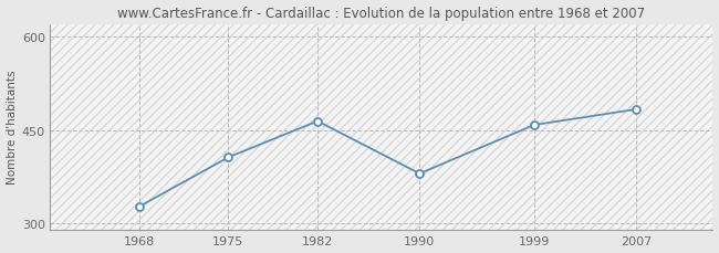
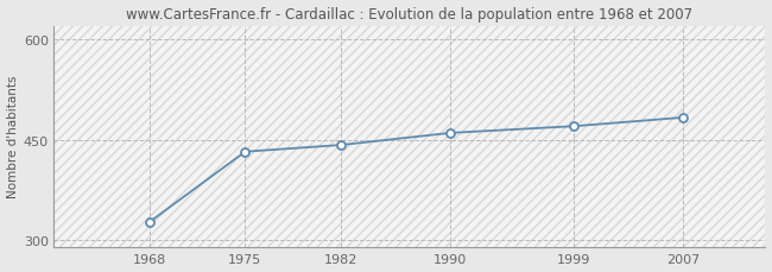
1975: 406 -> 432
1982: 464 -> 442
1990: 380 -> 460
1999: 458 -> 470
